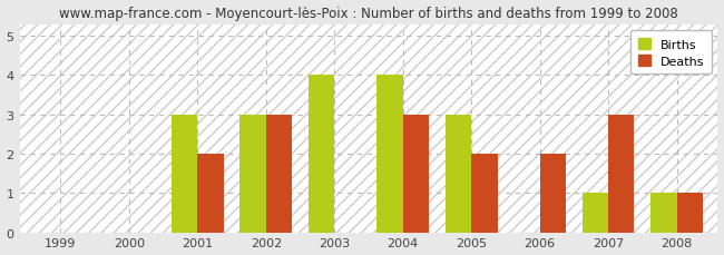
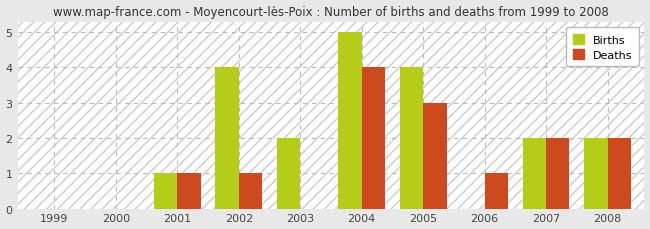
Births/2001: 3 -> 1
Deaths/2001: 2 -> 1
Births/2002: 3 -> 4
Deaths/2002: 3 -> 1
Births/2003: 4 -> 2
Births/2004: 4 -> 5
Deaths/2004: 3 -> 4
Births/2005: 3 -> 4
Deaths/2005: 2 -> 3
Deaths/2006: 2 -> 1
Births/2007: 1 -> 2
Deaths/2007: 3 -> 2
Births/2008: 1 -> 2
Deaths/2008: 1 -> 2
